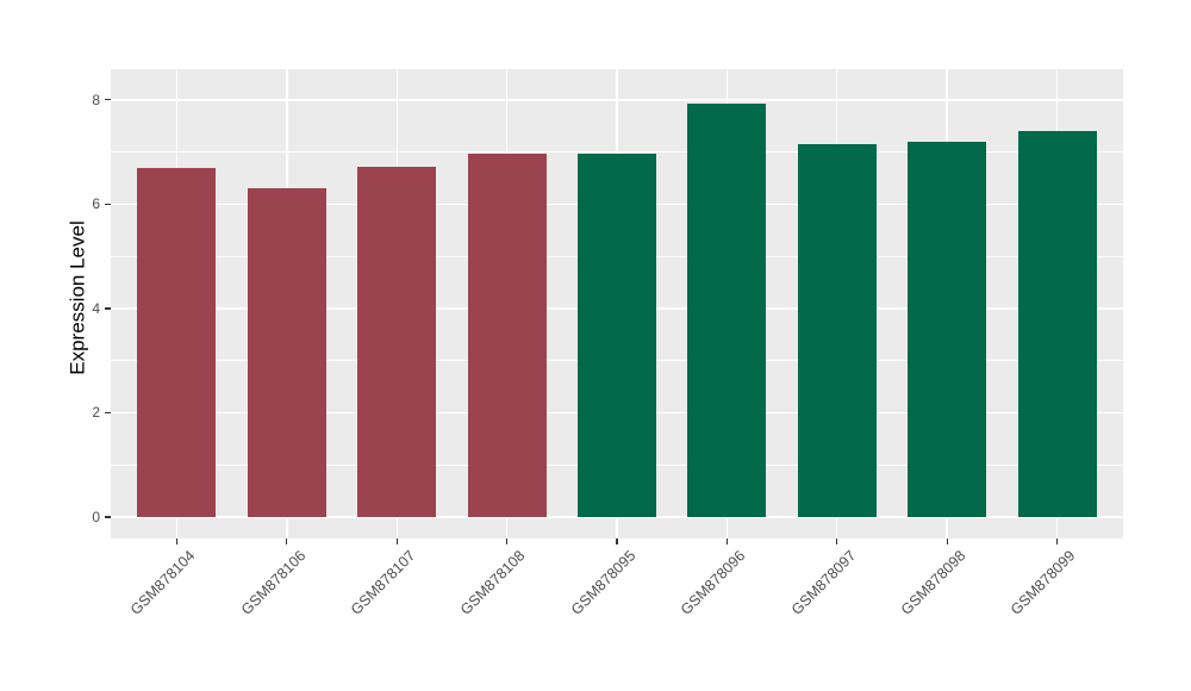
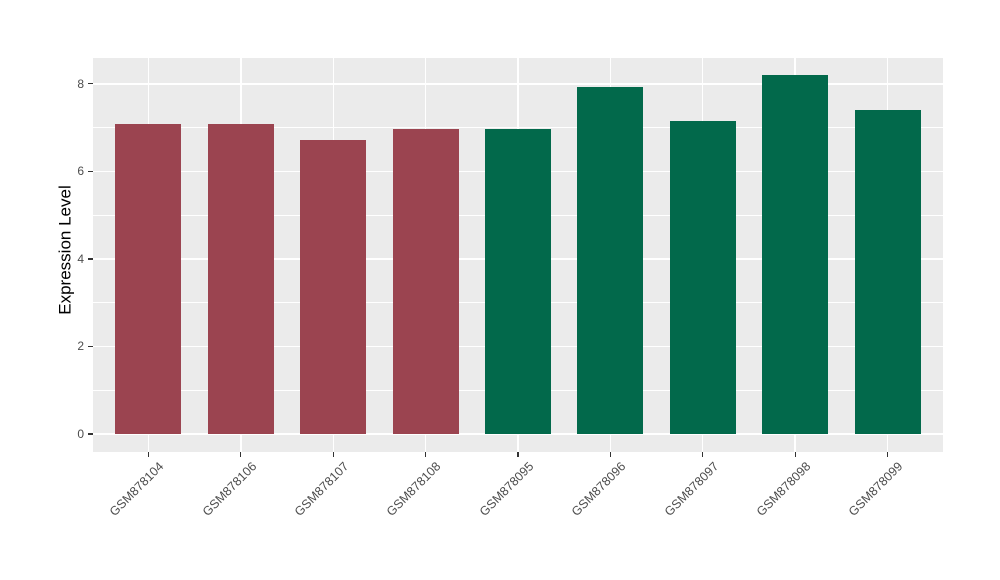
GSM878104: 6.7 -> 7.1
GSM878106: 6.3 -> 7.1
GSM878098: 7.2 -> 8.2
